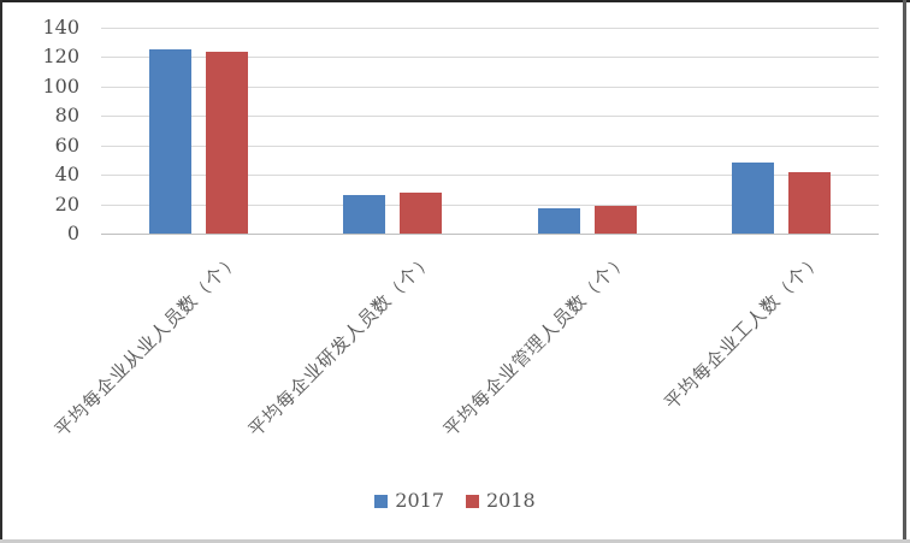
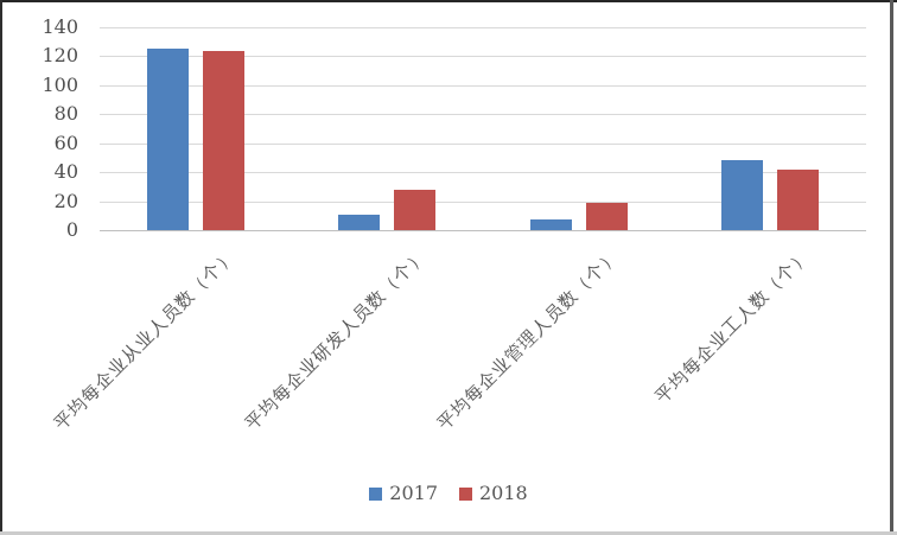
2017/平均每企业研发人员数（个）: 26 -> 11
2017/平均每企业管理人员数（个）: 18 -> 7
